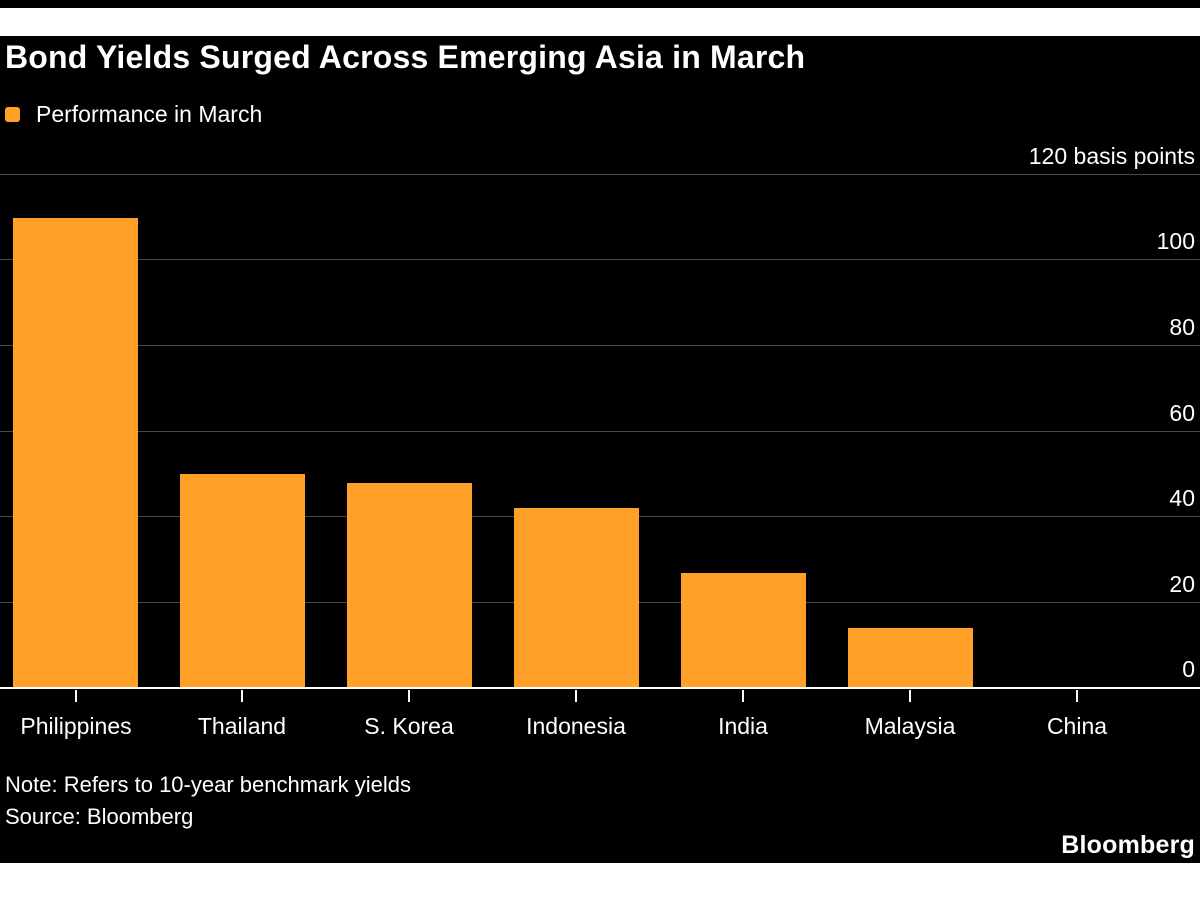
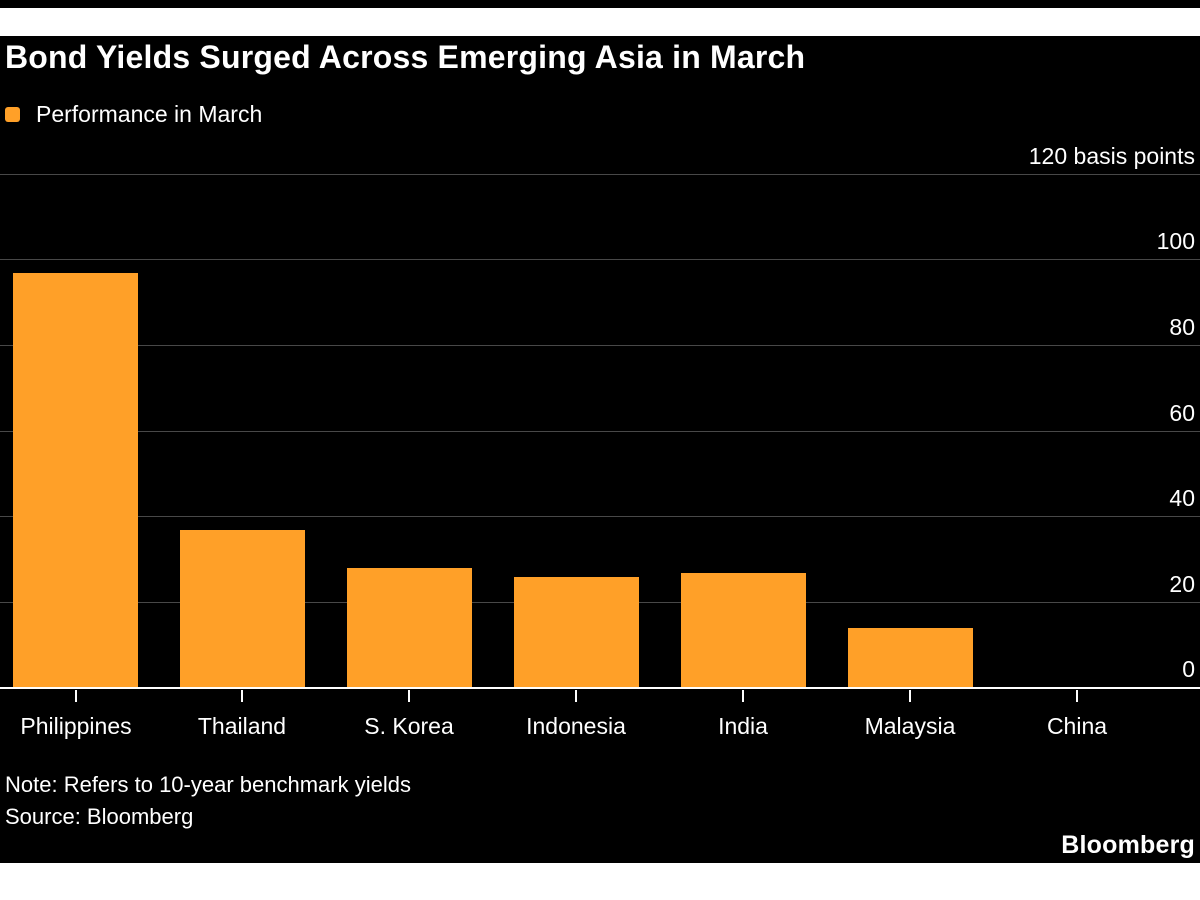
Philippines: 110 -> 97
Thailand: 50 -> 37
S. Korea: 48 -> 28
Indonesia: 42 -> 26
